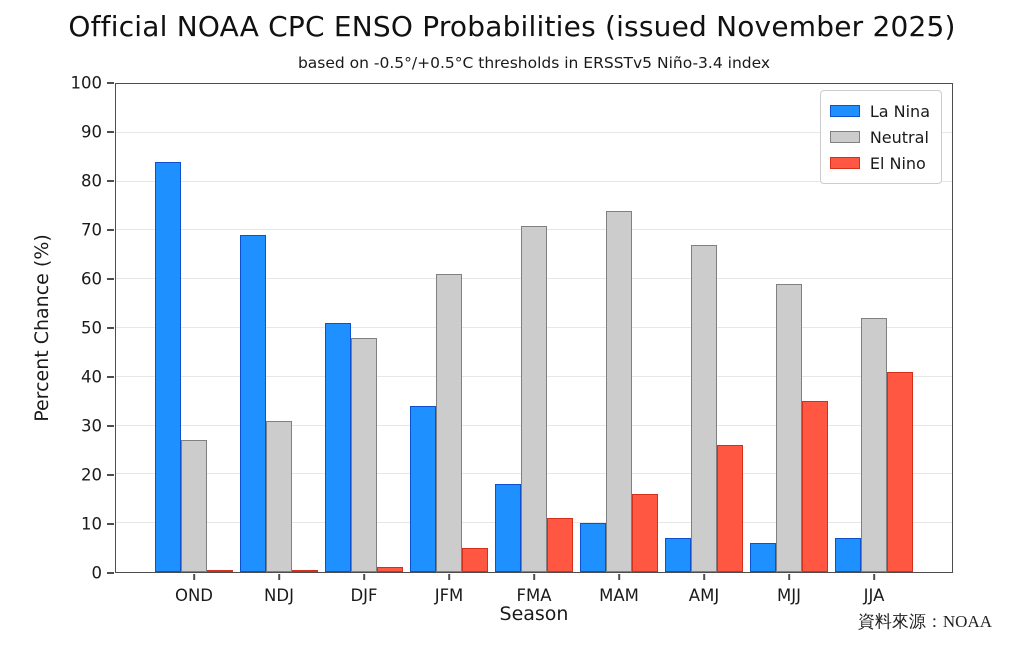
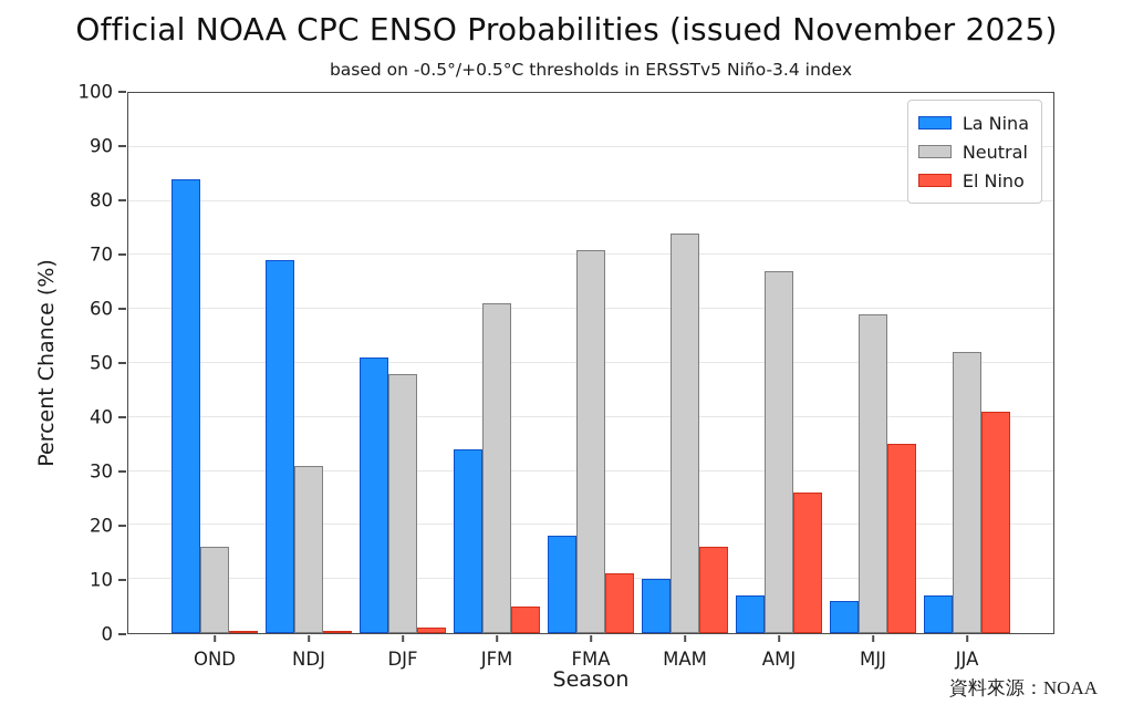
Neutral/OND: 27 -> 16
